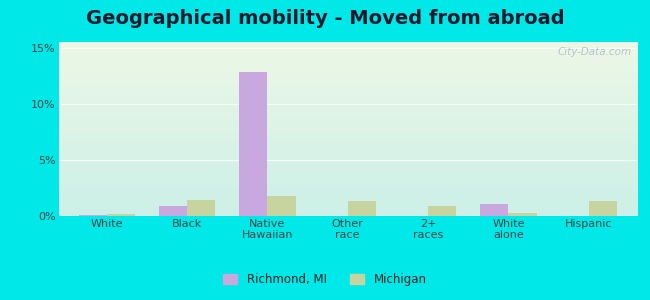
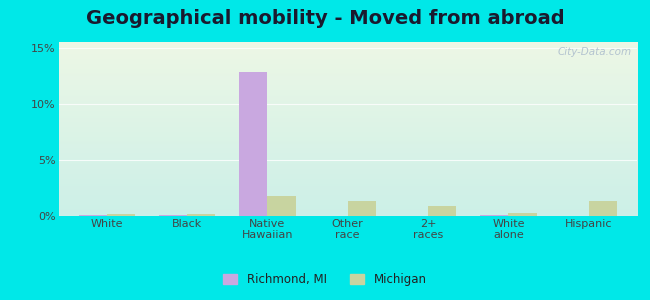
Richmond, MI/Black: 0.9% -> 0.1%
Michigan/Black: 1.4% -> 0.2%
Richmond, MI/White alone: 1.1% -> 0.1%
